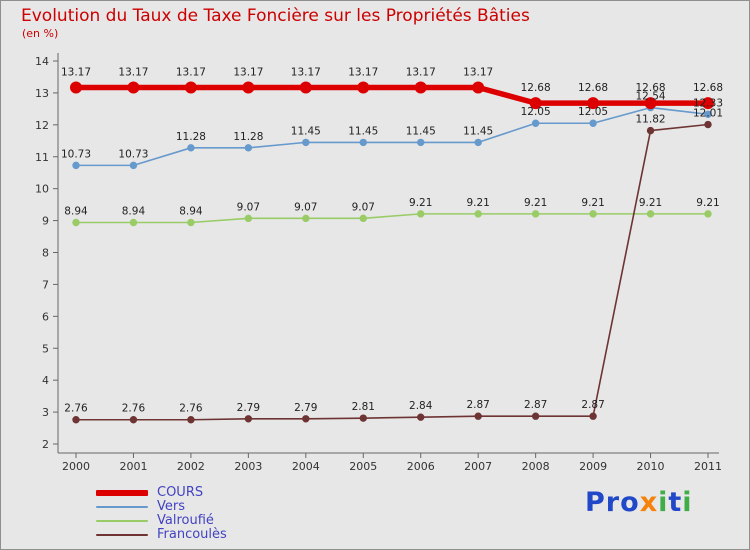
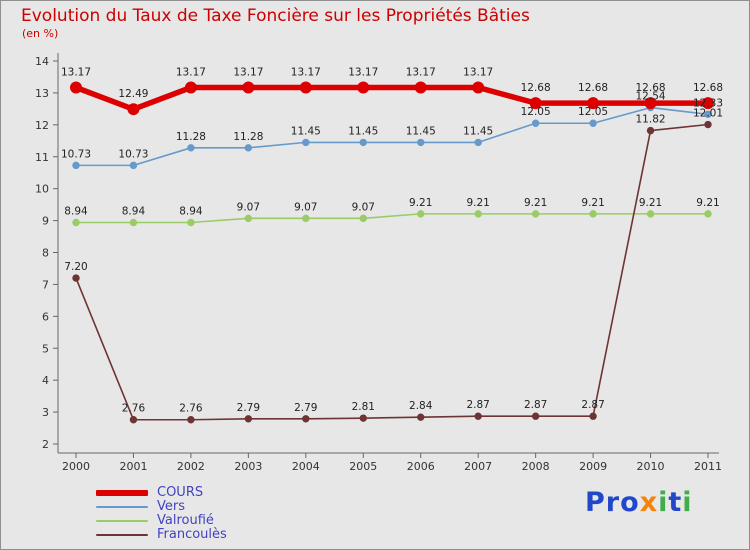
Francoulès/2000: 2.76 -> 7.20
COURS/2001: 13.17 -> 12.49
